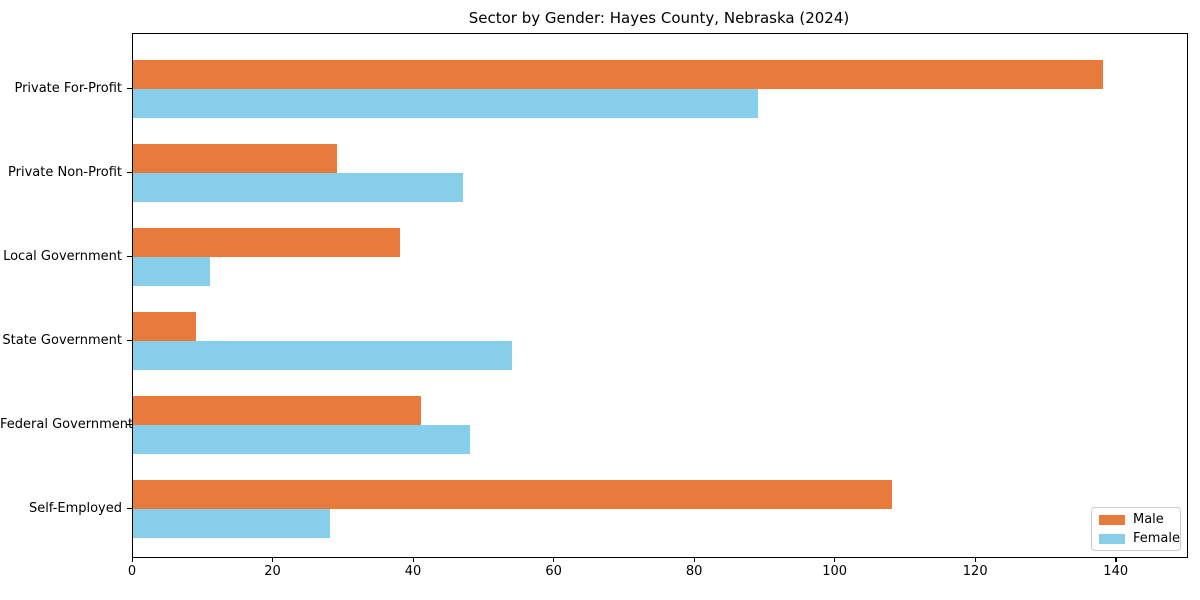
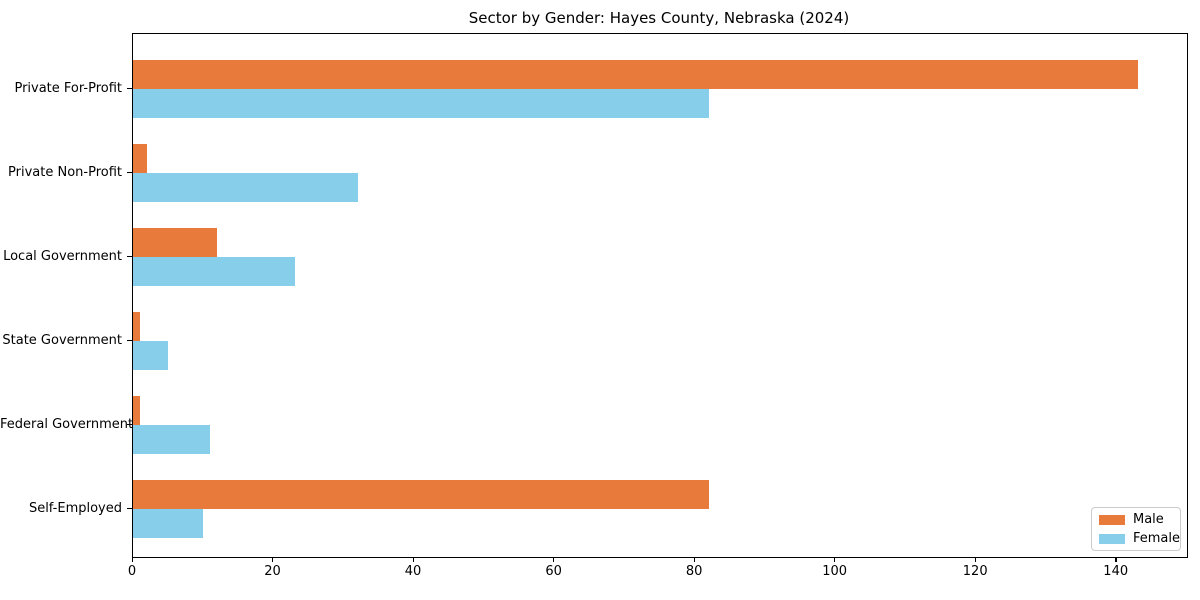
Male/Private For-Profit: 138 -> 143
Female/Private For-Profit: 89 -> 82
Male/Private Non-Profit: 29 -> 2
Female/Private Non-Profit: 47 -> 32
Male/Local Government: 38 -> 12
Female/Local Government: 11 -> 23
Male/State Government: 9 -> 1
Female/State Government: 54 -> 5
Male/Federal Government: 41 -> 1
Female/Federal Government: 48 -> 11
Male/Self-Employed: 108 -> 82
Female/Self-Employed: 28 -> 10
